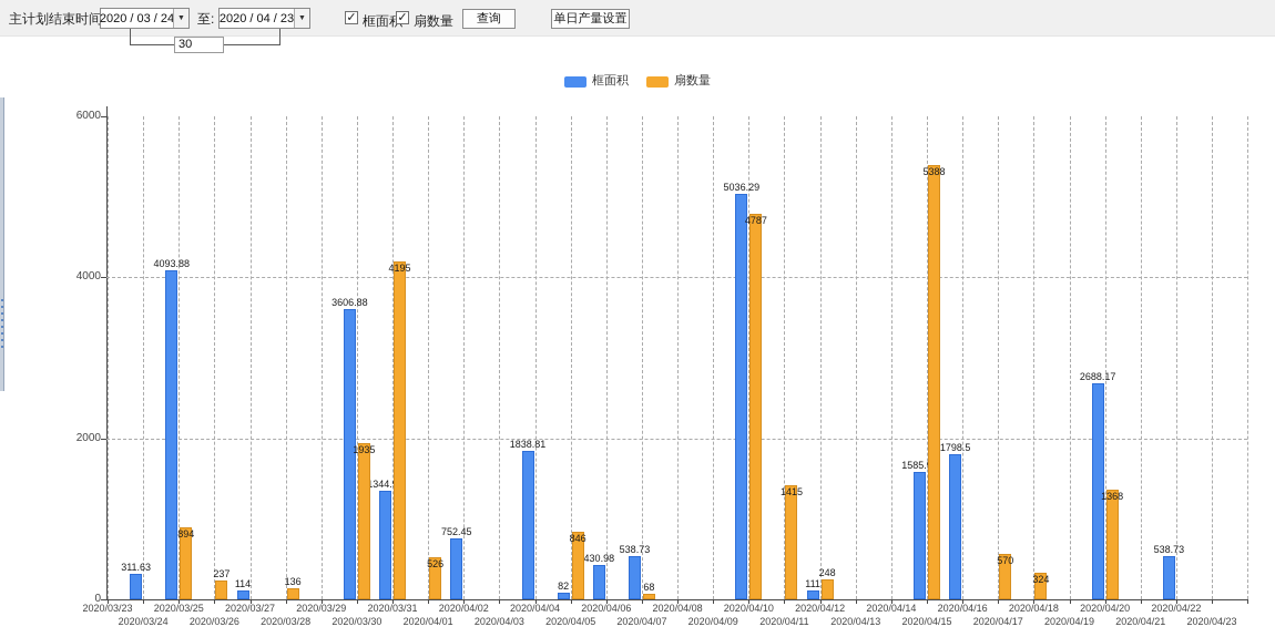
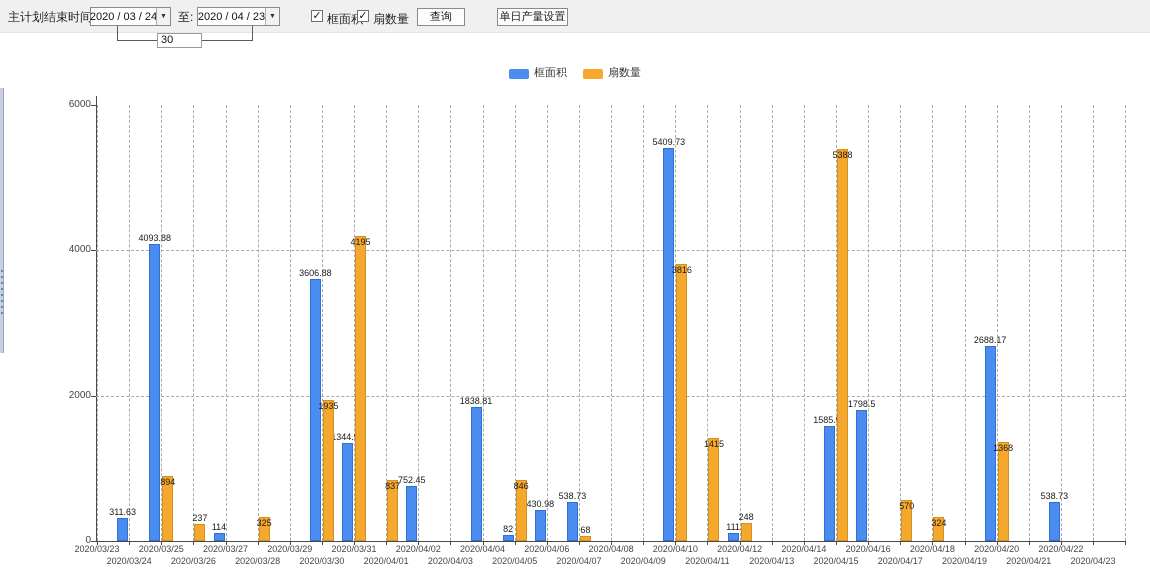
扇数量/2020/03/28: 136 -> 325
扇数量/2020/04/01: 526 -> 837
框面积/2020/04/10: 5036.29 -> 5409.73
扇数量/2020/04/10: 4787 -> 3816
